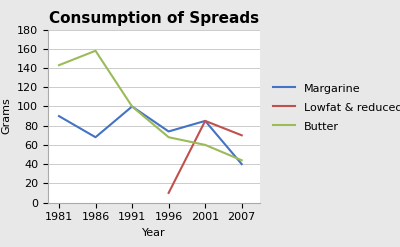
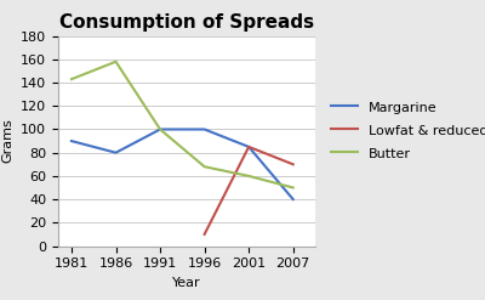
Margarine/1986: 68 -> 80
Margarine/1996: 74 -> 100
Butter/2007: 44 -> 50
